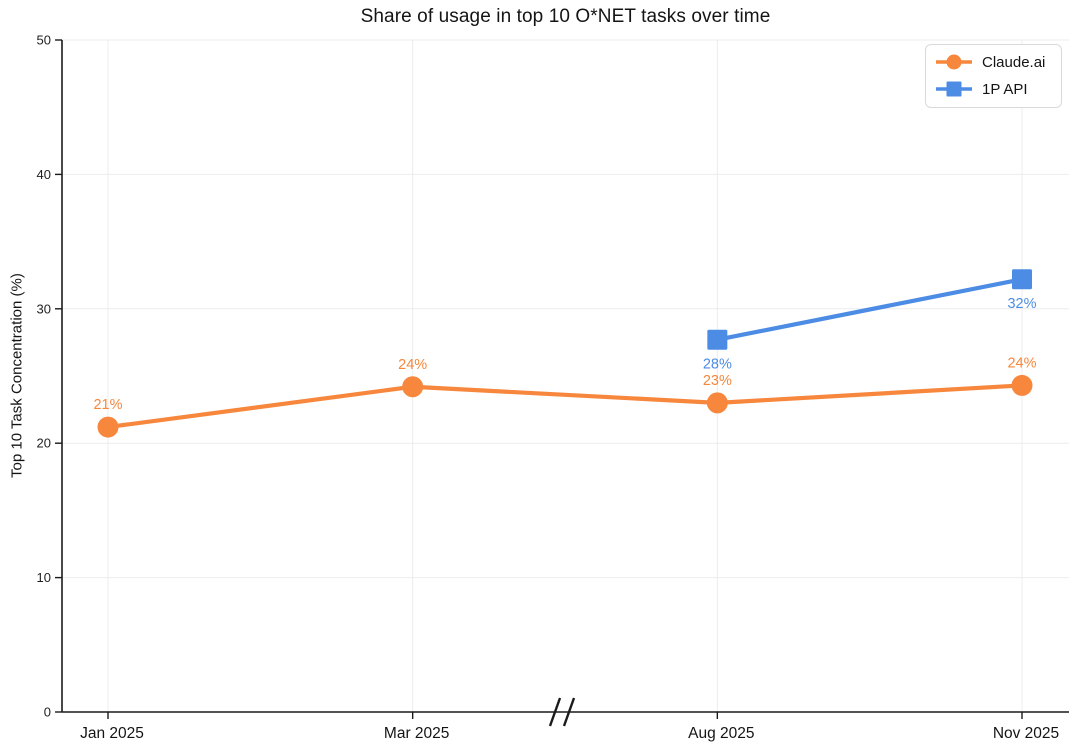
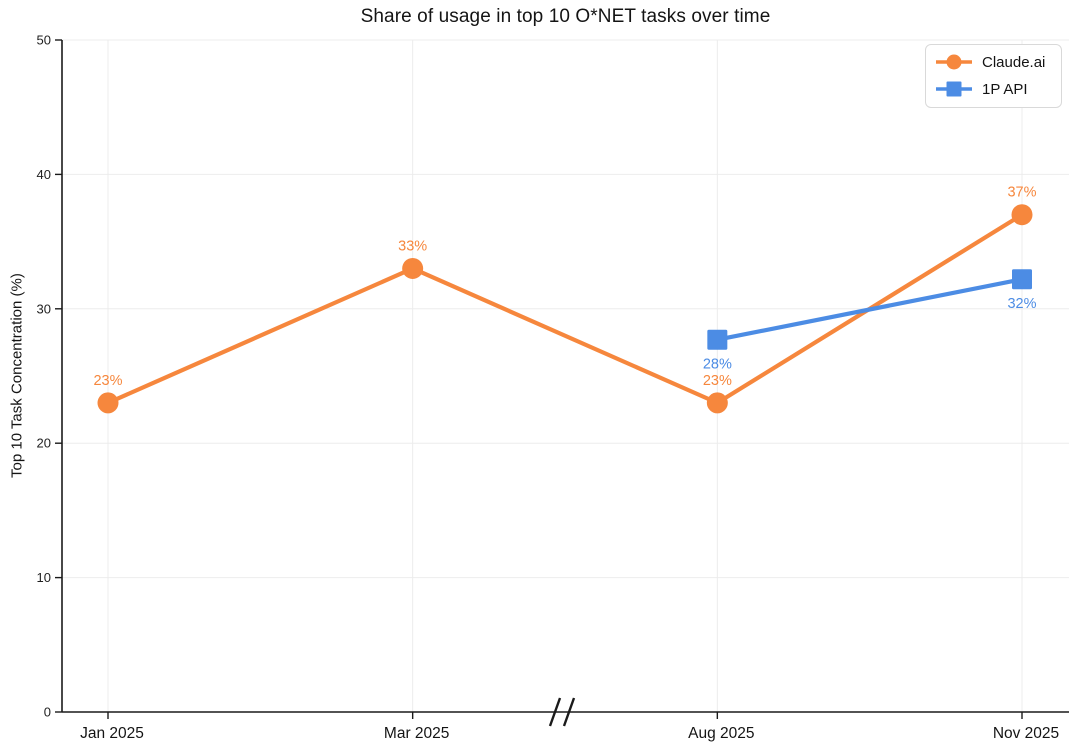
Claude.ai/Jan 2025: 21% -> 23%
Claude.ai/Mar 2025: 24% -> 33%
Claude.ai/Nov 2025: 24% -> 37%
